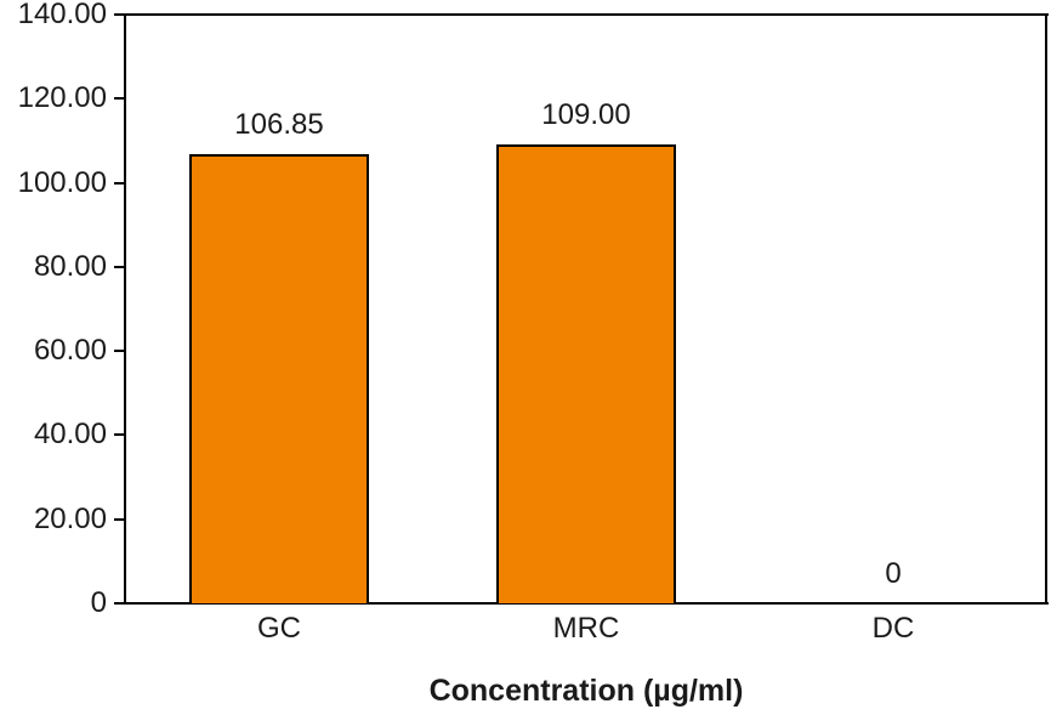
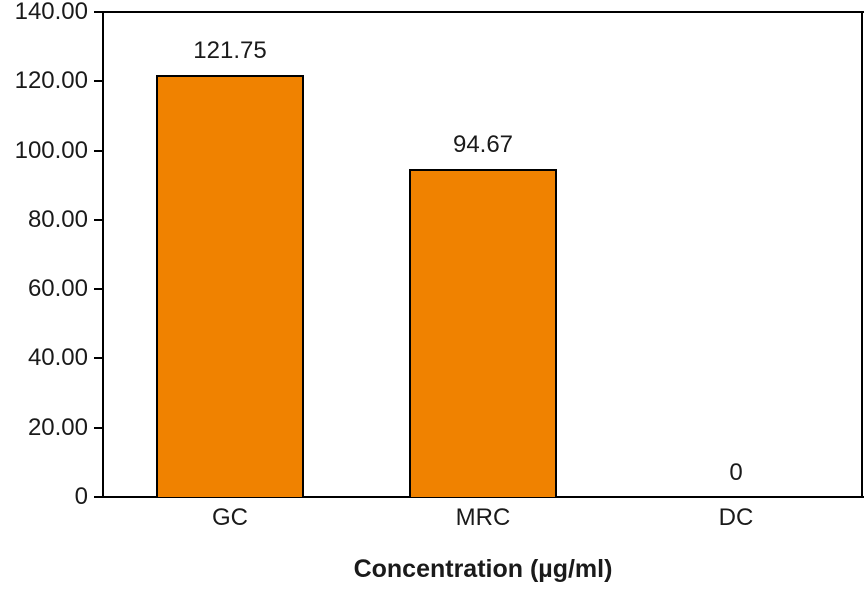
GC: 106.85 -> 121.75
MRC: 109.00 -> 94.67
